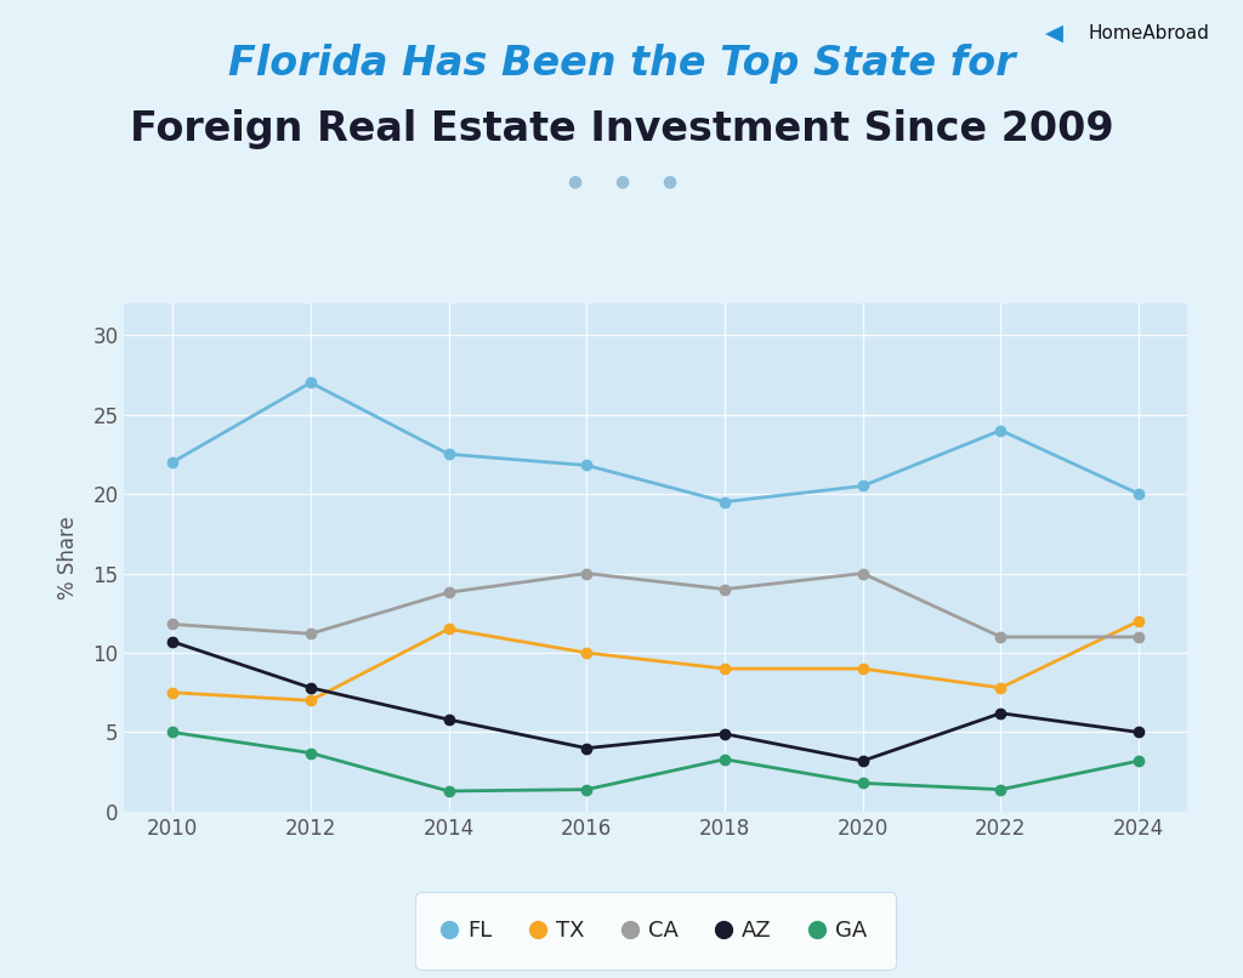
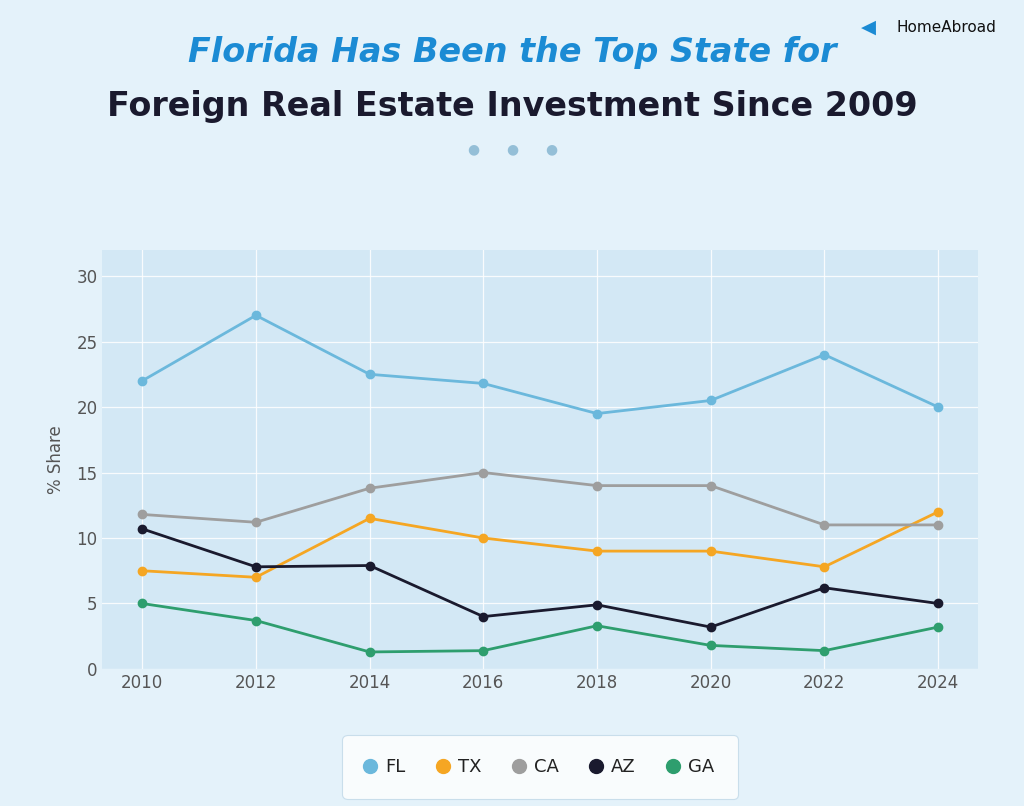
AZ/2014: 5.8 -> 7.9
CA/2020: 15.0 -> 14.0
